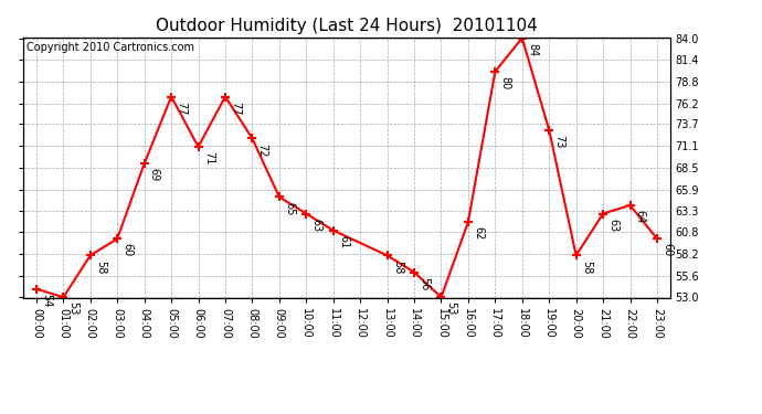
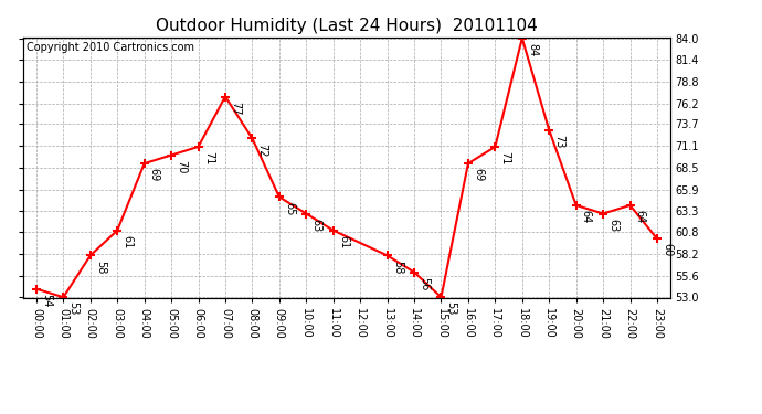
03:00: 60 -> 61
05:00: 77 -> 70
16:00: 62 -> 69
17:00: 80 -> 71
20:00: 58 -> 64
